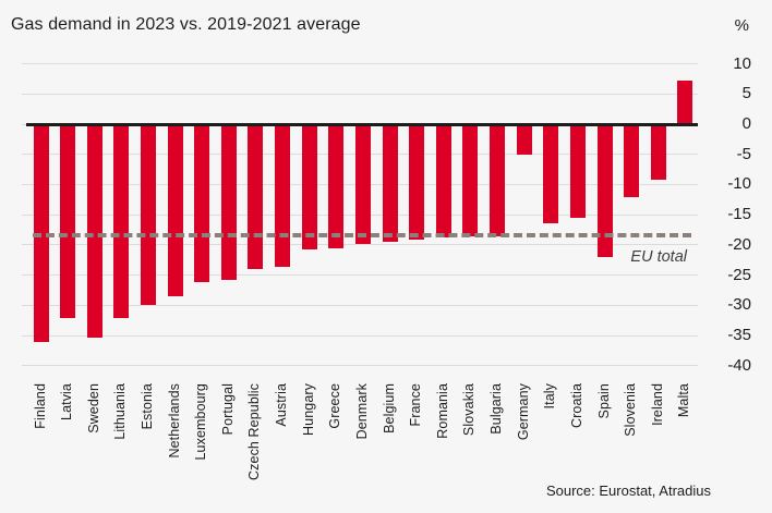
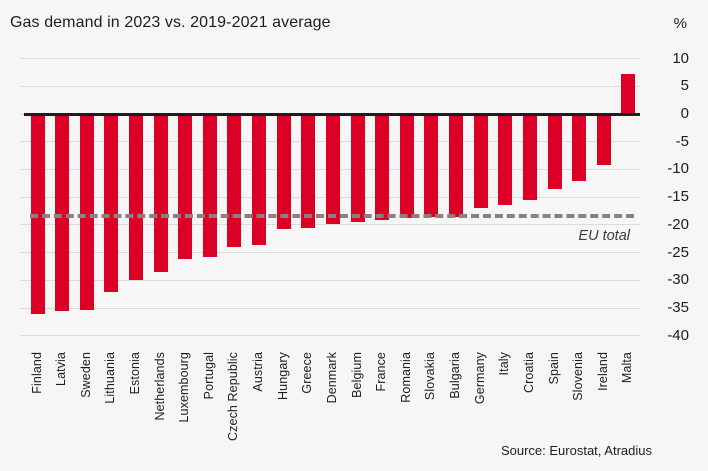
Latvia: -32 -> -36
Germany: -5 -> -17
Spain: -22 -> -14
